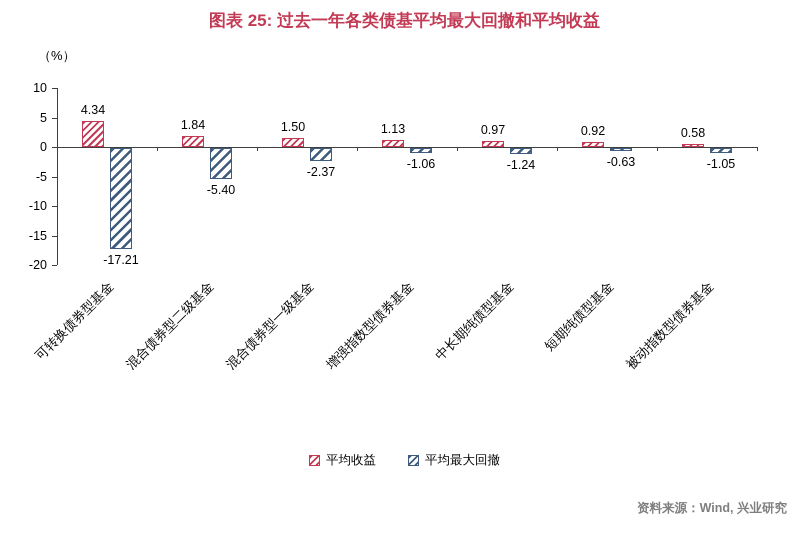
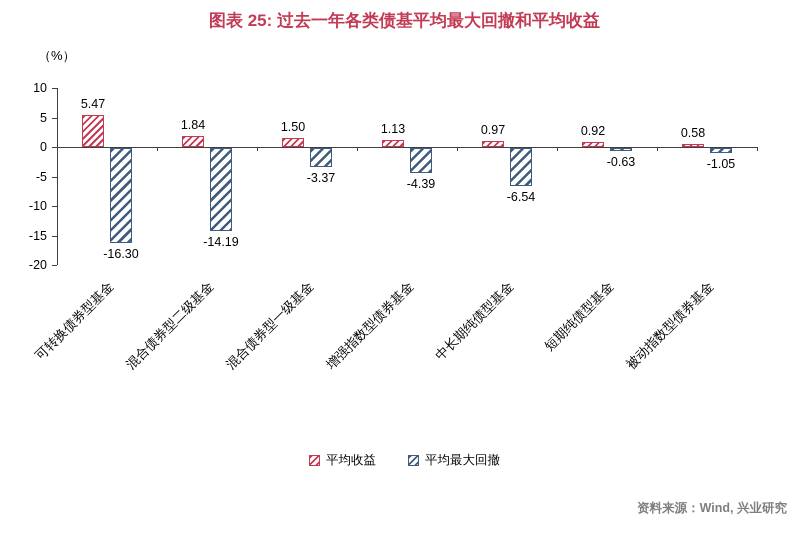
平均收益/可转换债券型基金: 4.34 -> 5.47
平均最大回撤/可转换债券型基金: -17.21 -> -16.30
平均最大回撤/混合债券型二级基金: -5.40 -> -14.19
平均最大回撤/混合债券型一级基金: -2.37 -> -3.37
平均最大回撤/增强指数型债券基金: -1.06 -> -4.39
平均最大回撤/中长期纯债型基金: -1.24 -> -6.54
